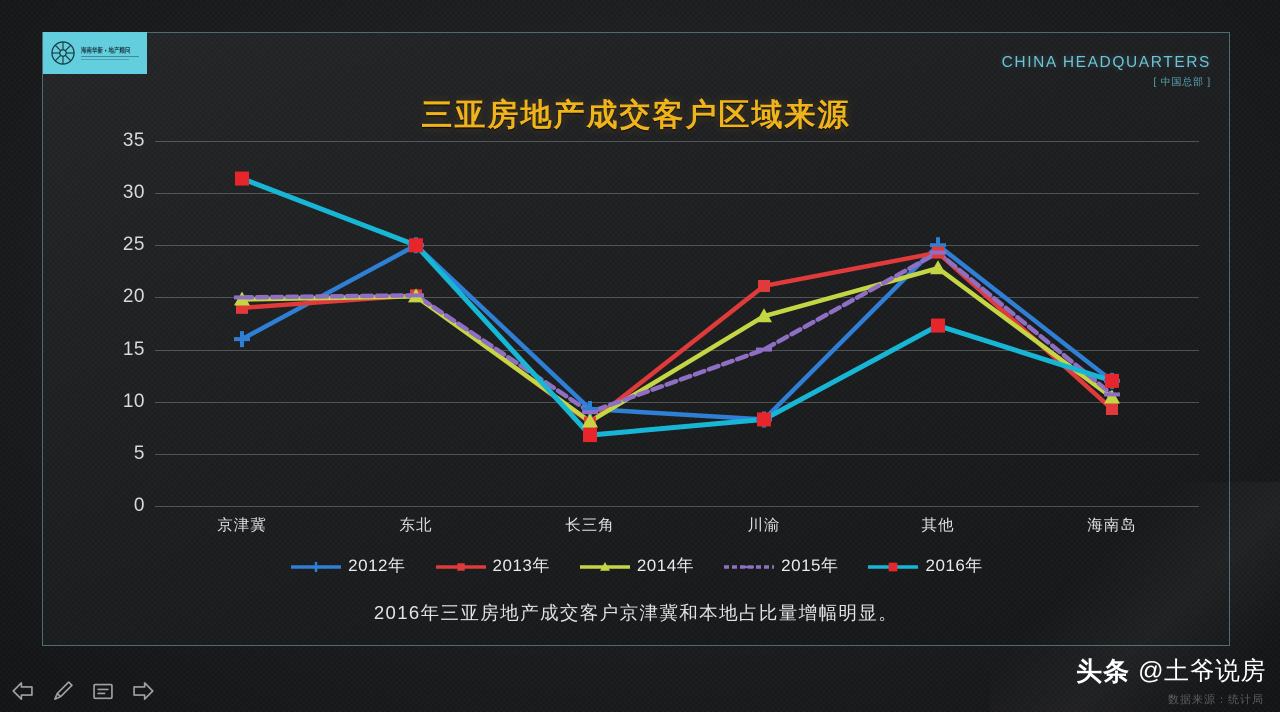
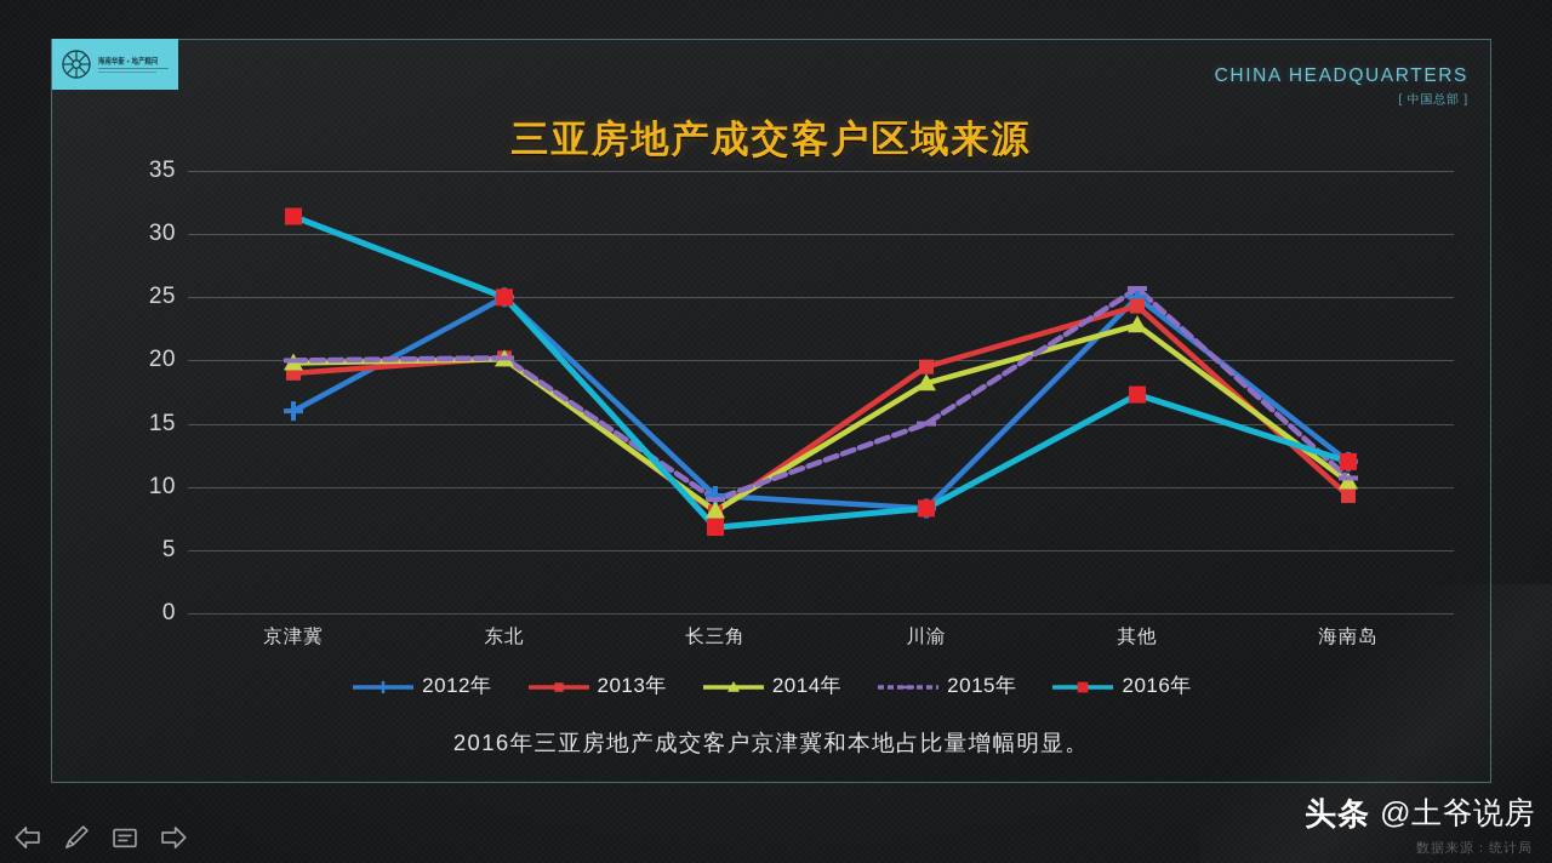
2013年/川渝: 21.1 -> 19.5
2015年/其他: 24.3 -> 25.7
